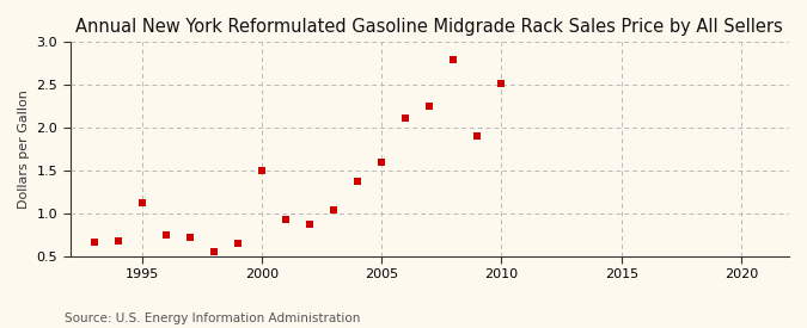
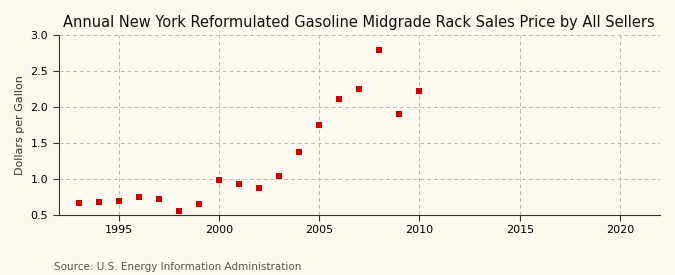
1995: 1.12 -> 0.69
2000: 1.50 -> 0.98
2005: 1.60 -> 1.75
2010: 2.52 -> 2.23
